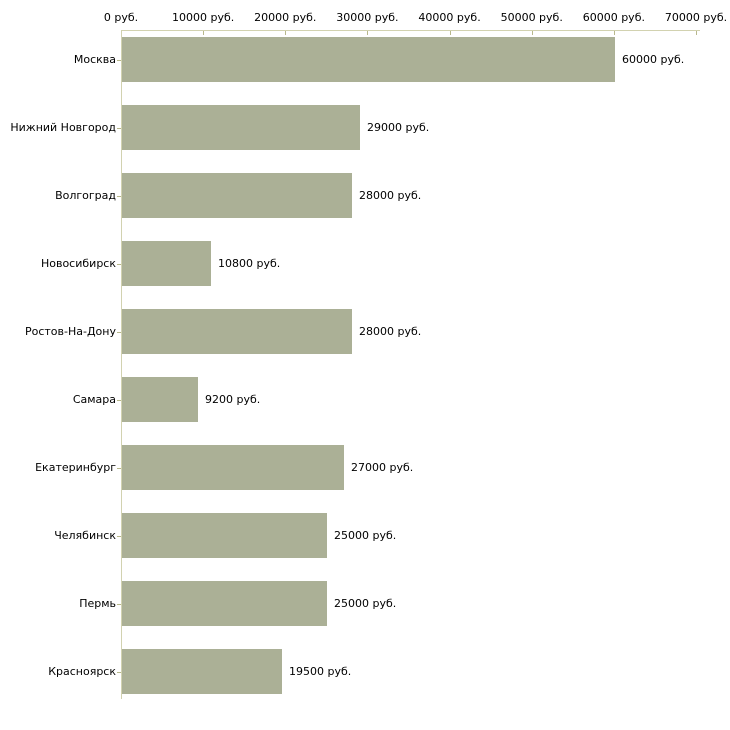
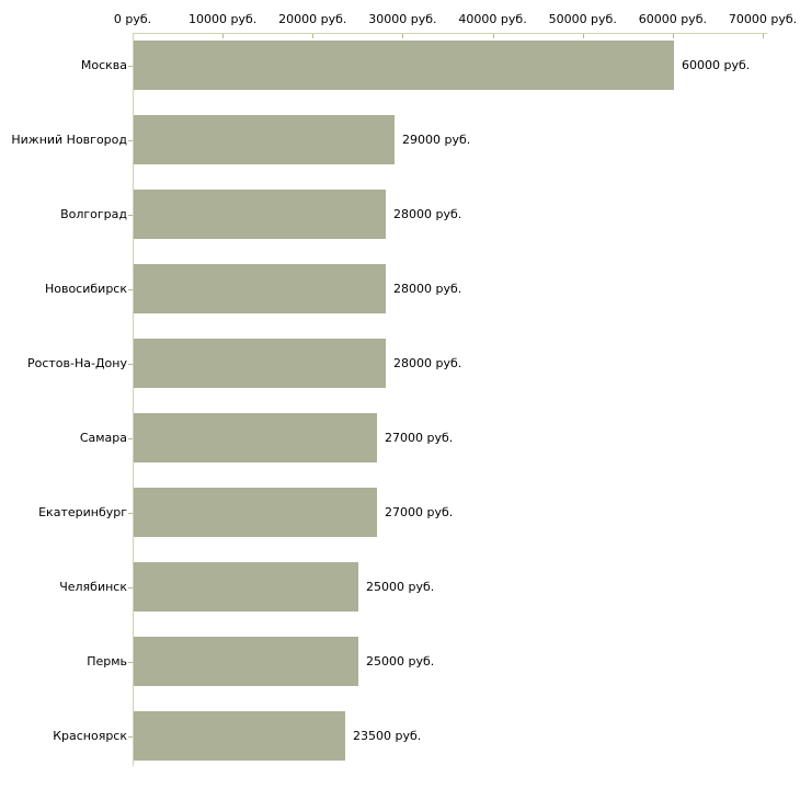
Новосибирск: 10800 -> 28000
Самара: 9200 -> 27000
Красноярск: 19500 -> 23500
